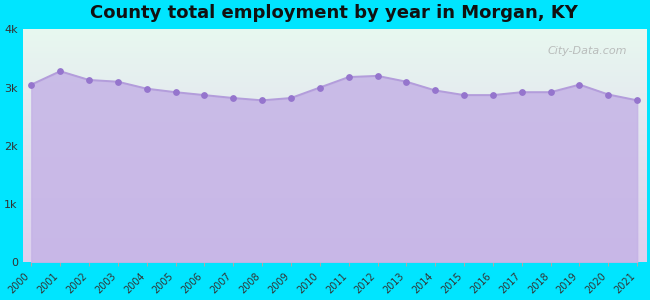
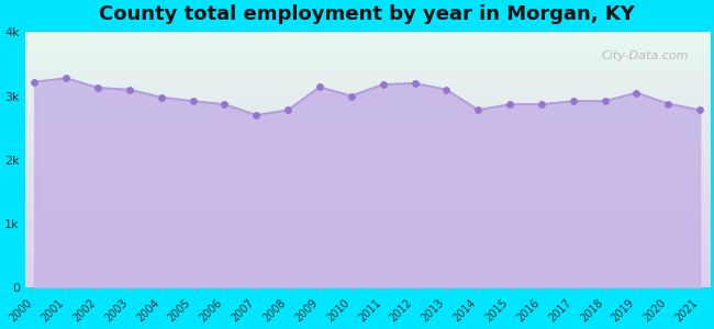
2000: 3.05k -> 3.22k
2007: 2.82k -> 2.70k
2009: 2.82k -> 3.14k
2014: 2.95k -> 2.78k
